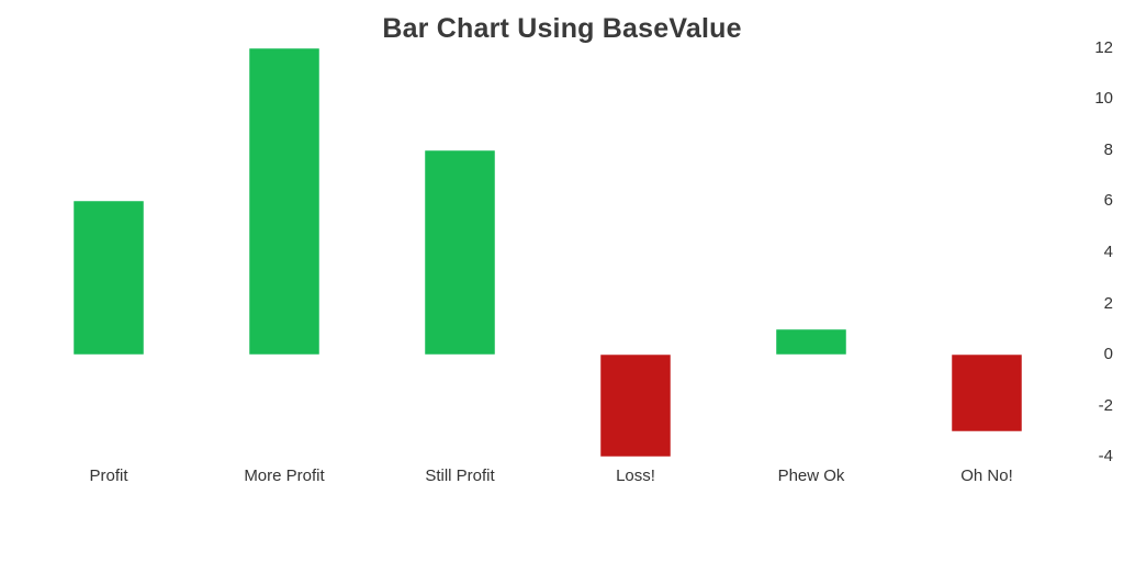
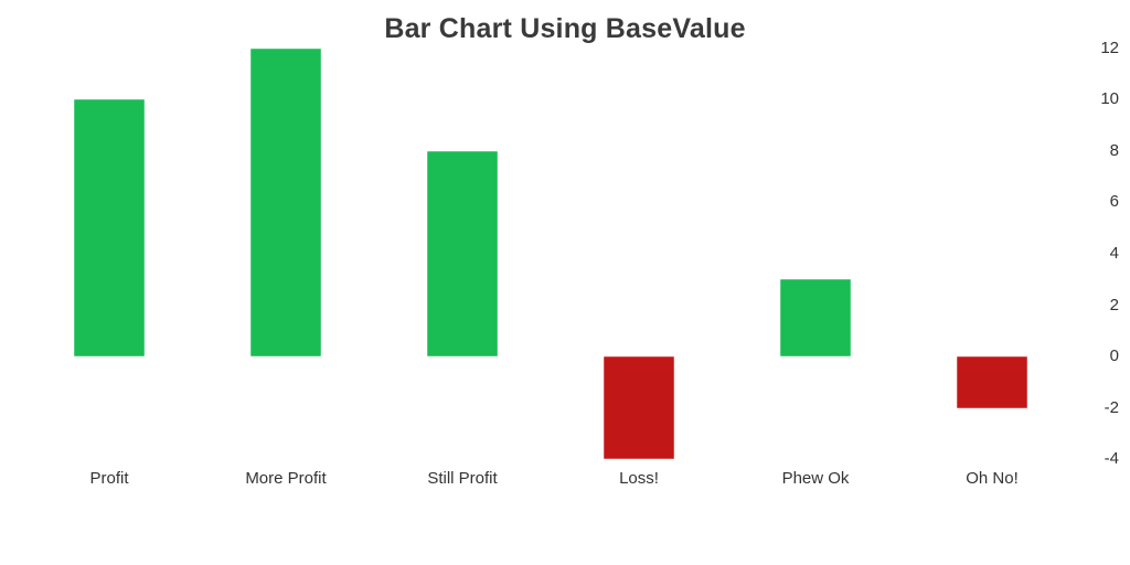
Profit: 6 -> 10
Phew Ok: 1 -> 3
Oh No!: -3 -> -2
